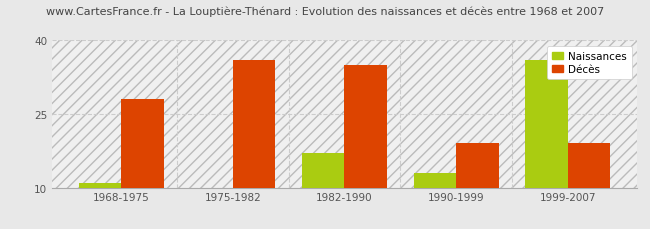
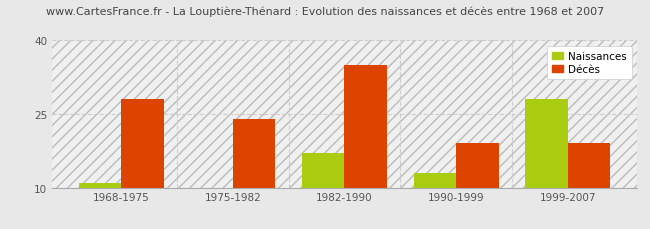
Décès/1975-1982: 36 -> 24
Naissances/1999-2007: 36 -> 28
